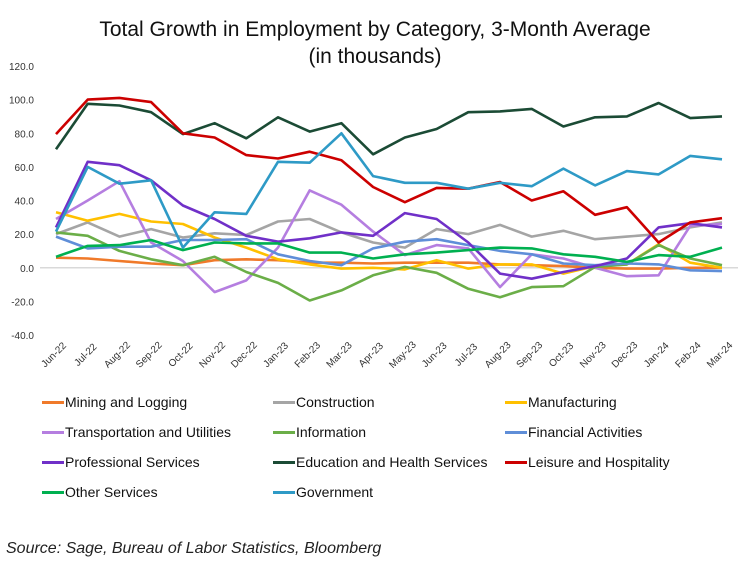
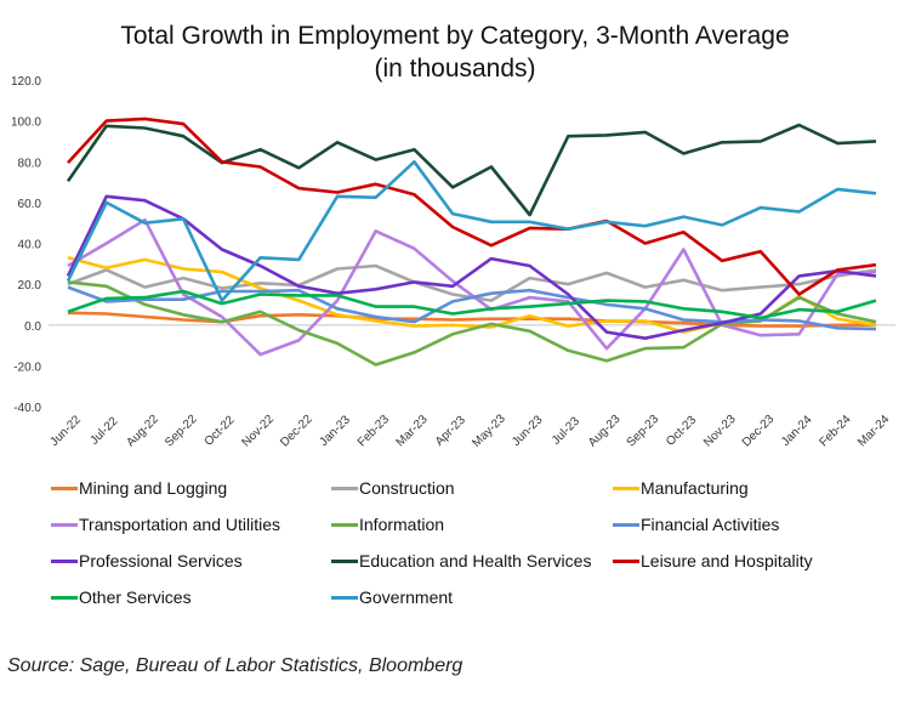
Education and Health Services/Jun-23: 82 -> 54
Transportation and Utilities/Oct-23: 6 -> 37
Government/Oct-23: 59 -> 53
